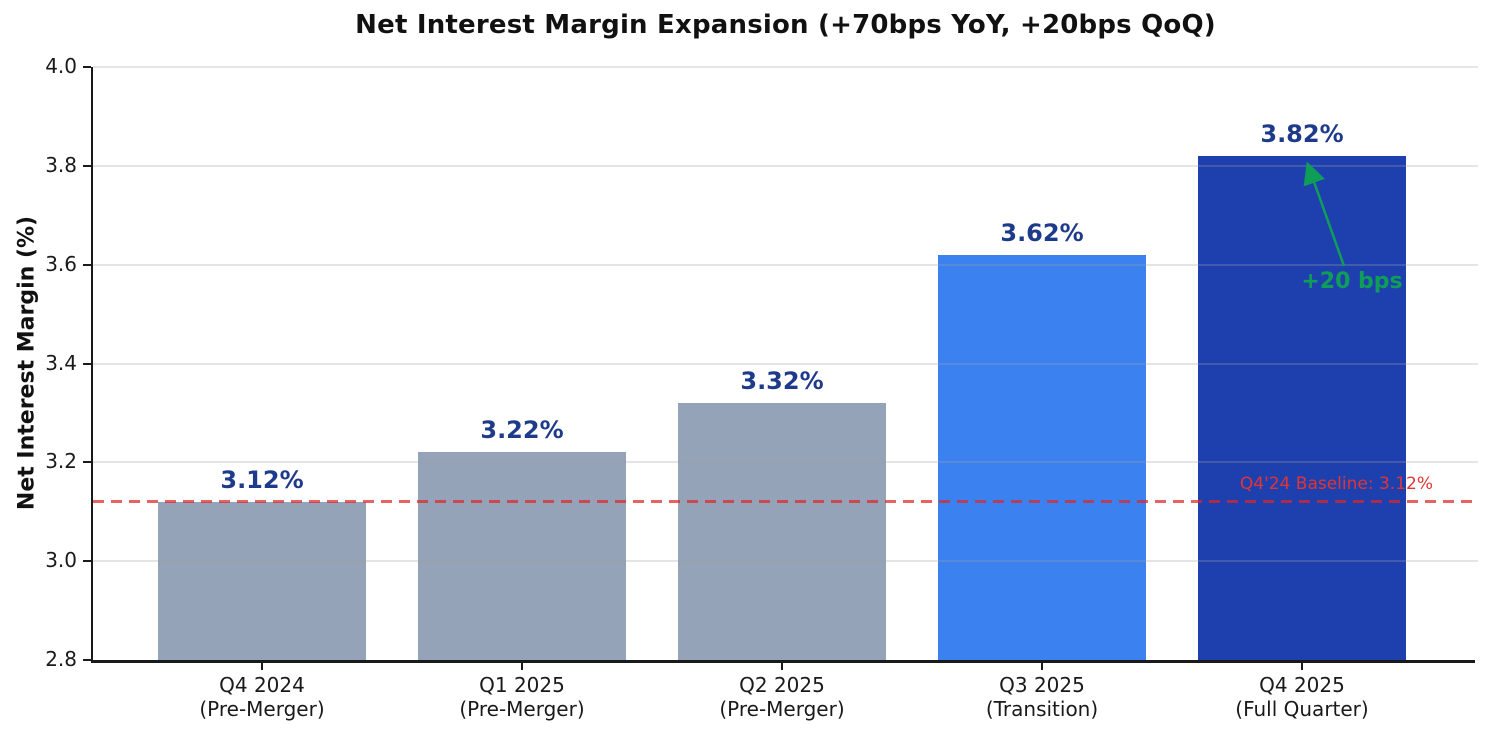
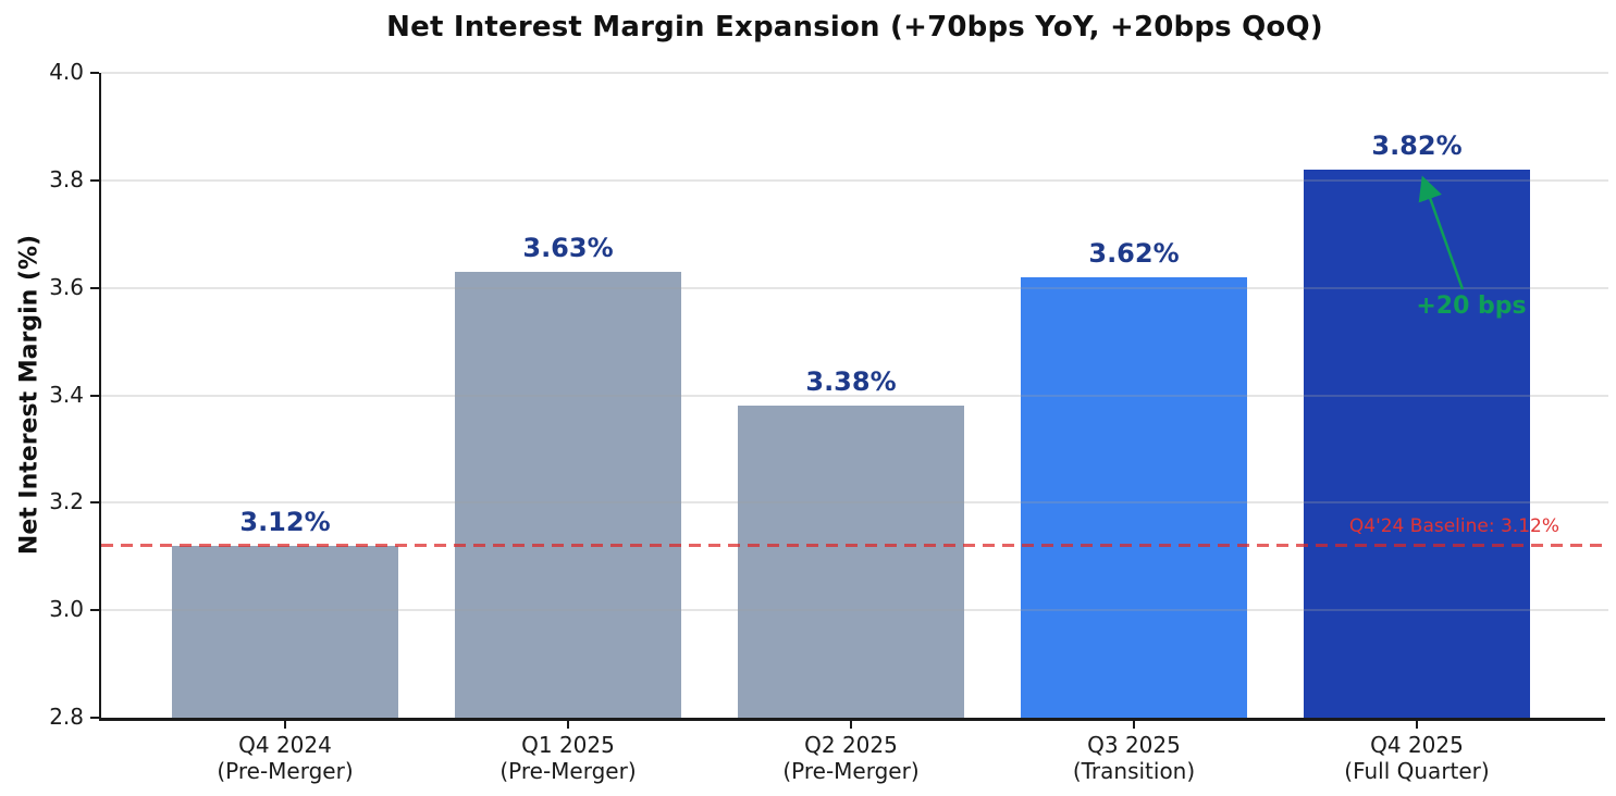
Q1 2025: 3.22% -> 3.63%
Q2 2025: 3.32% -> 3.38%
